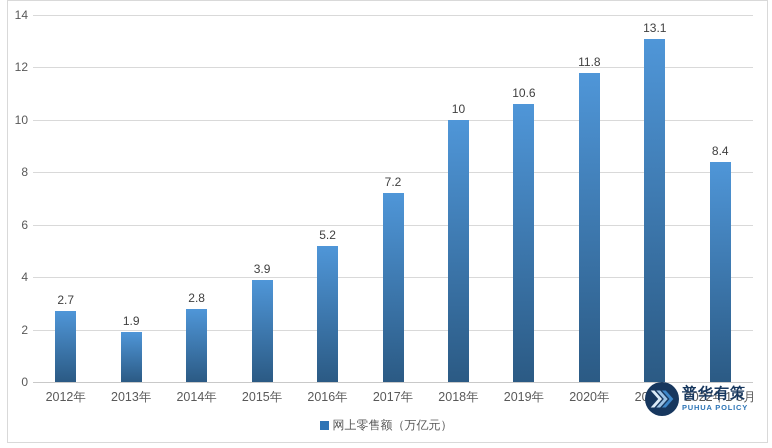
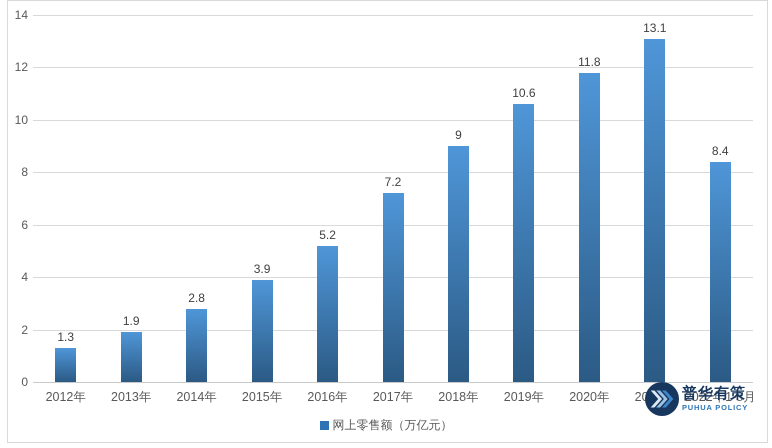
2012年: 2.7 -> 1.3
2018年: 10 -> 9
